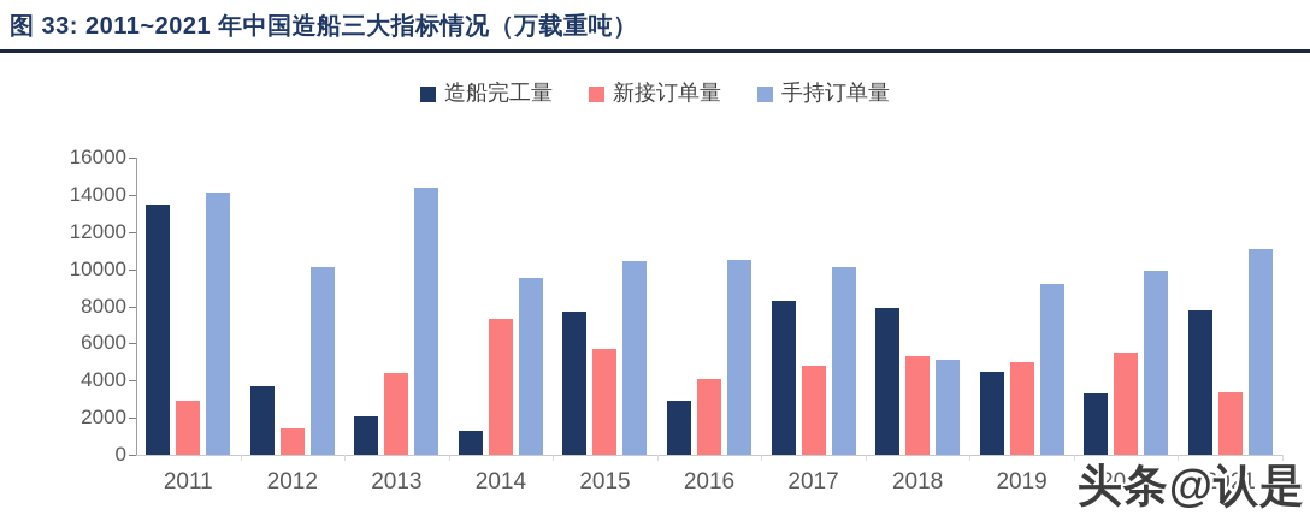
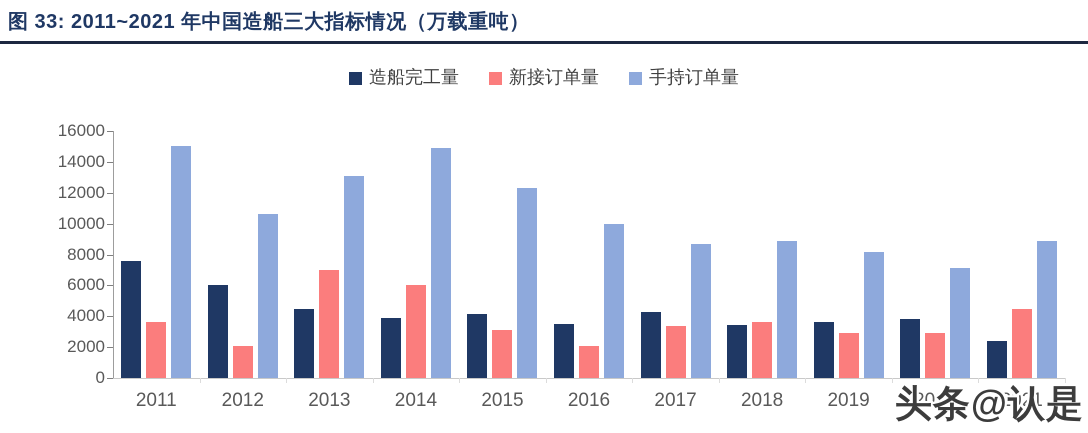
造船完工量/2011: 13500 -> 7600
新接订单量/2011: 2900 -> 3600
手持订单量/2011: 14100 -> 15000
造船完工量/2012: 3700 -> 6000
新接订单量/2012: 1400 -> 2000
手持订单量/2012: 10100 -> 10600
造船完工量/2013: 2100 -> 4500
新接订单量/2013: 4400 -> 7000
手持订单量/2013: 14400 -> 13100
造船完工量/2014: 1300 -> 3900
新接订单量/2014: 7300 -> 6000
手持订单量/2014: 9500 -> 14900
造船完工量/2015: 7700 -> 4200
新接订单量/2015: 5700 -> 3100
手持订单量/2015: 10400 -> 12300
造船完工量/2016: 2900 -> 3500
新接订单量/2016: 4100 -> 2100
手持订单量/2016: 10500 -> 10000
造船完工量/2017: 8300 -> 4200
新接订单量/2017: 4800 -> 3400
手持订单量/2017: 10100 -> 8700
造船完工量/2018: 7900 -> 3400
新接订单量/2018: 5300 -> 3600
手持订单量/2018: 5100 -> 8900
造船完工量/2019: 4500 -> 3600
新接订单量/2019: 5000 -> 2900
手持订单量/2019: 9200 -> 8200
造船完工量/2020: 3300 -> 3800
新接订单量/2020: 5500 -> 2900
手持订单量/2020: 9900 -> 7100
造船完工量/2021: 7800 -> 2400
新接订单量/2021: 3400 -> 4500
手持订单量/2021: 11100 -> 8900
